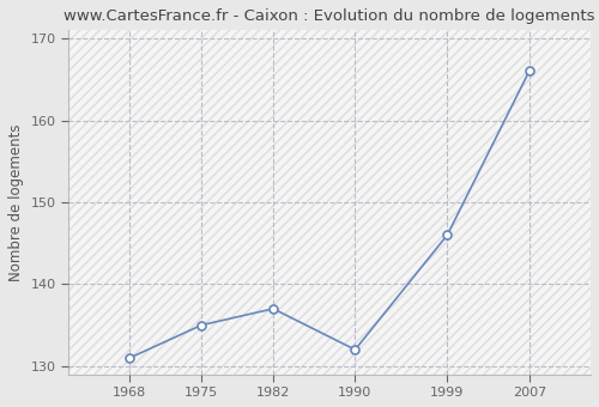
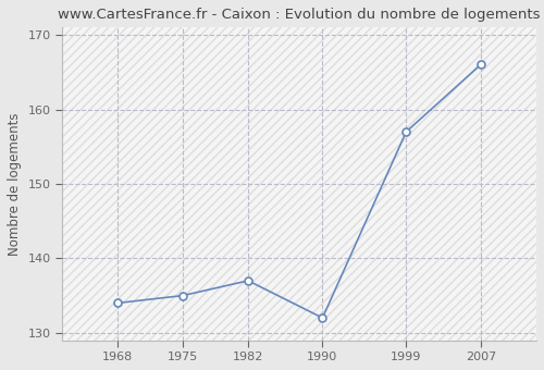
1968: 131 -> 134
1999: 146 -> 157
